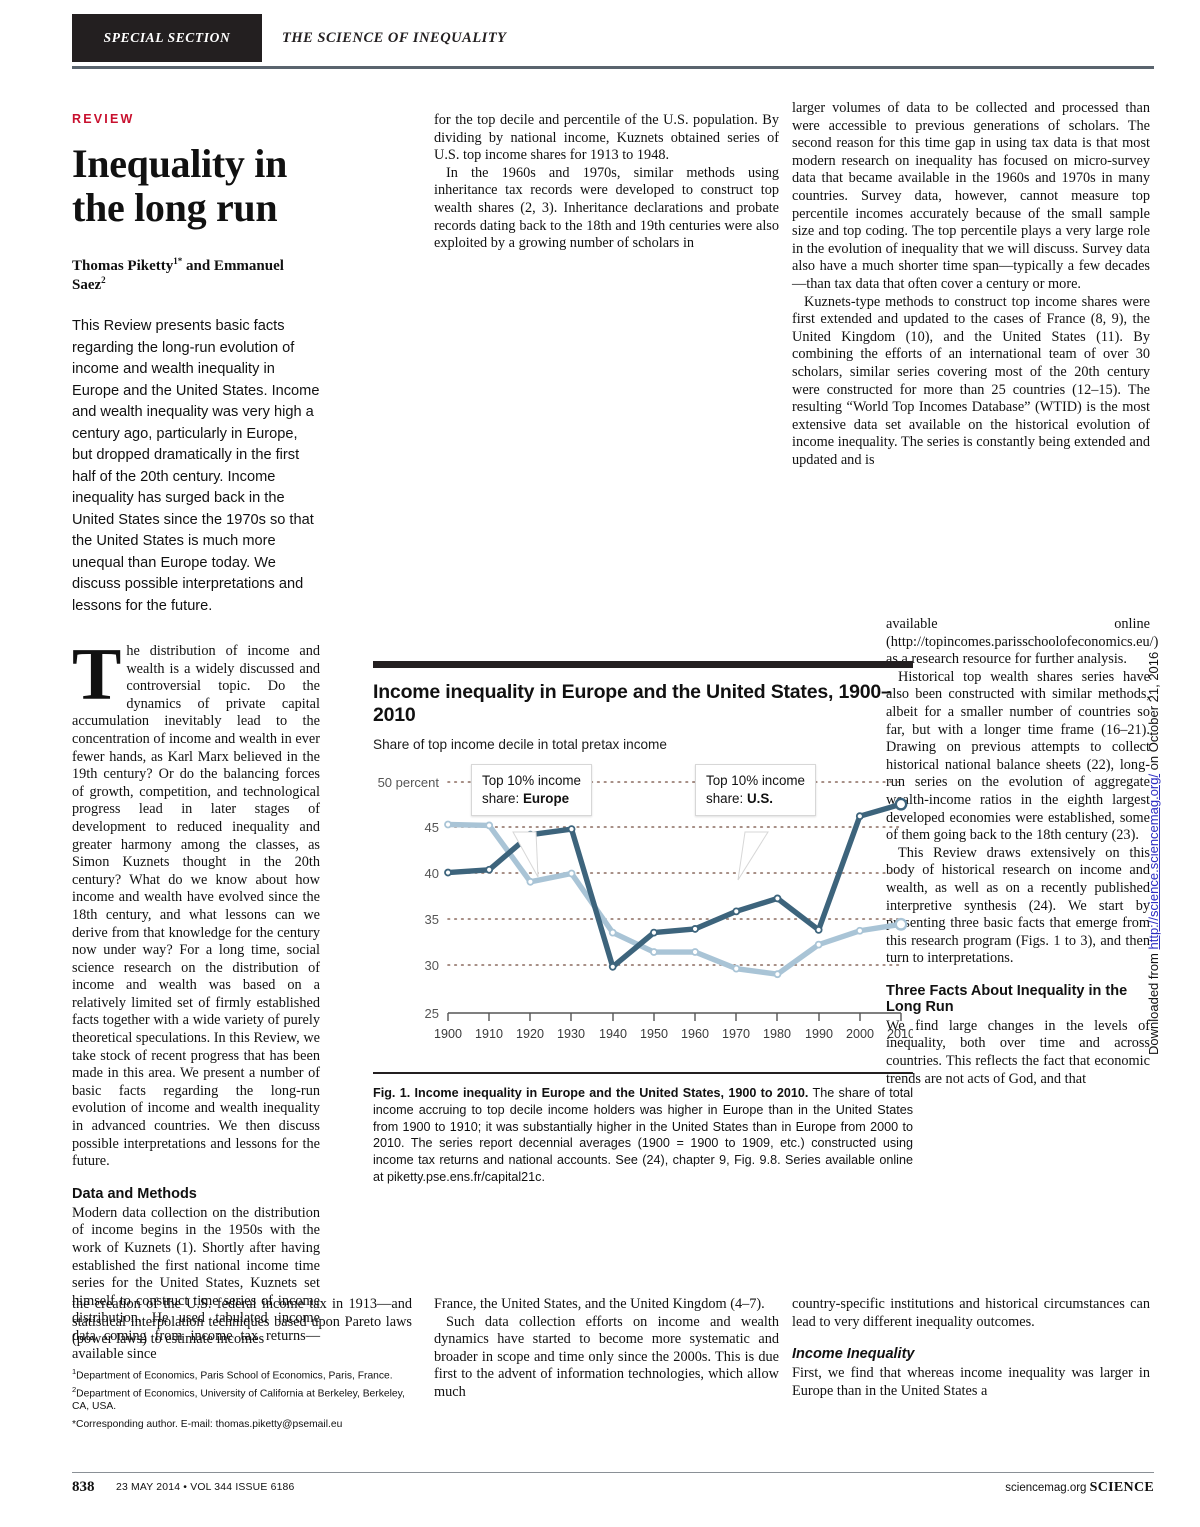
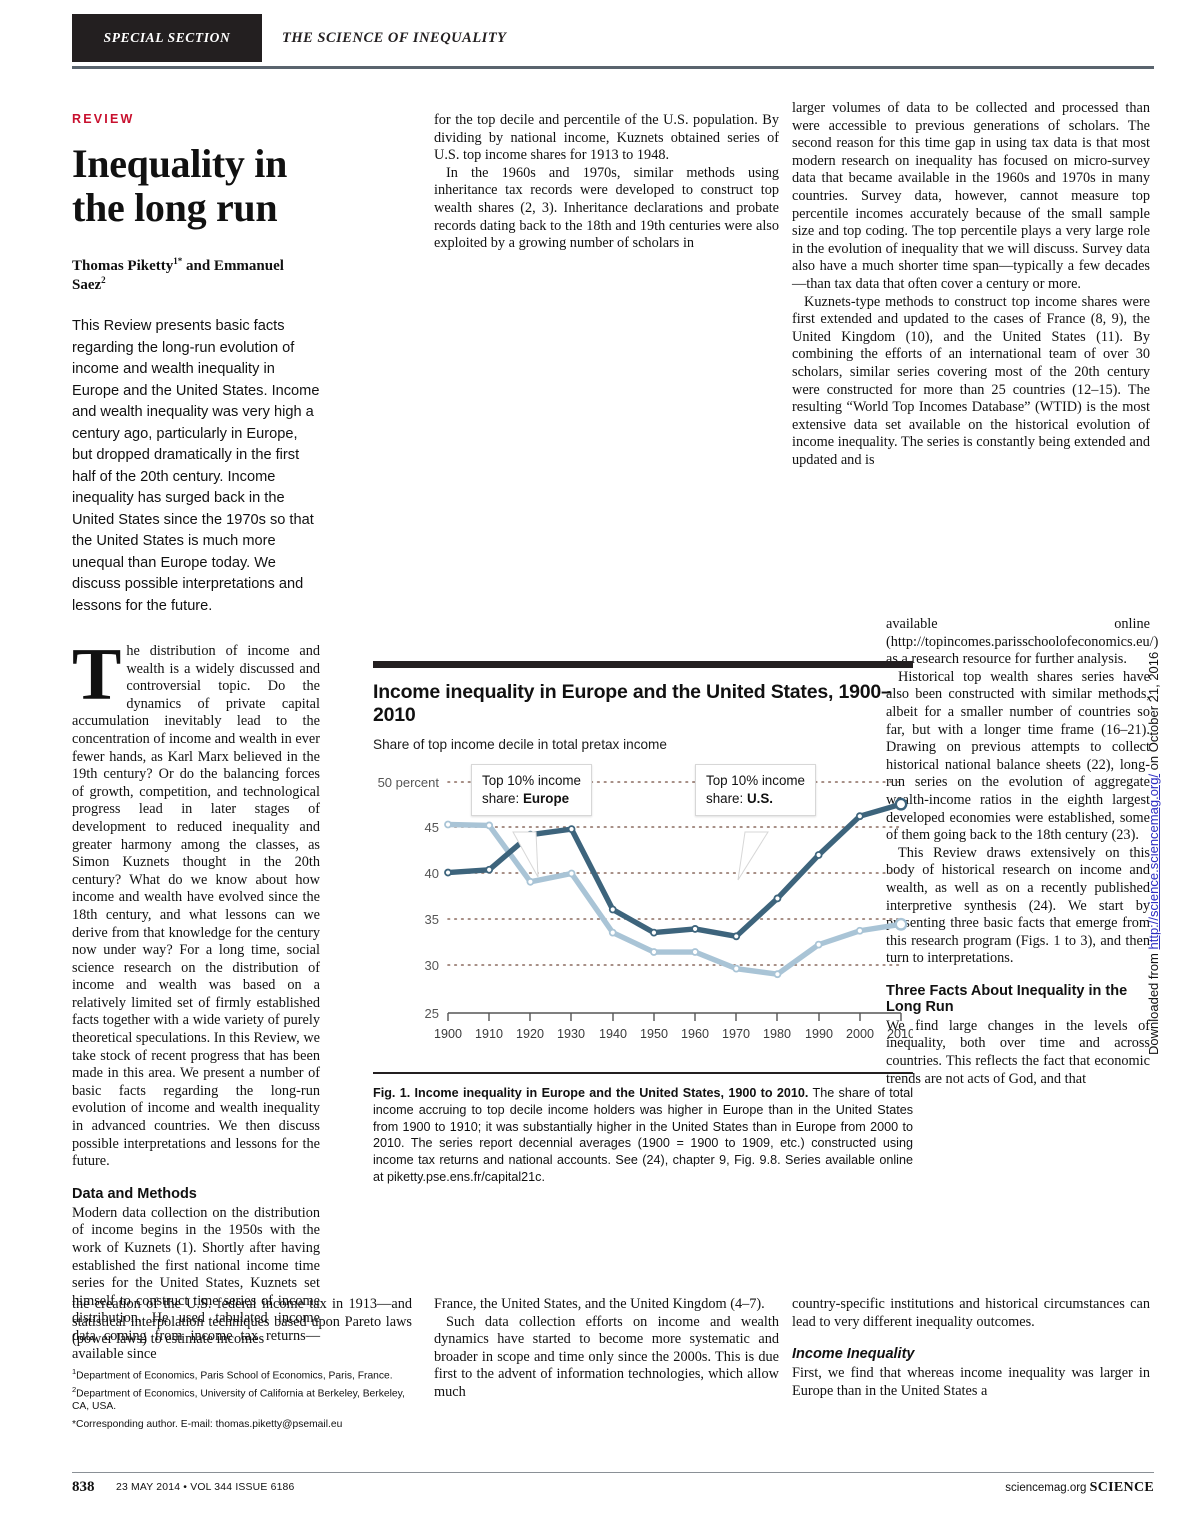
Top 10% income share: U.S./1940: 30 -> 36
Top 10% income share: U.S./1970: 36 -> 33
Top 10% income share: U.S./1990: 34 -> 42
